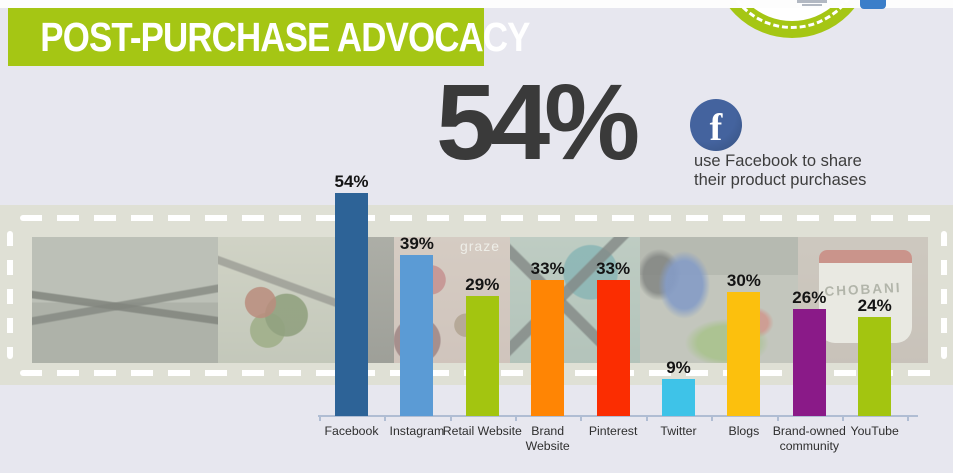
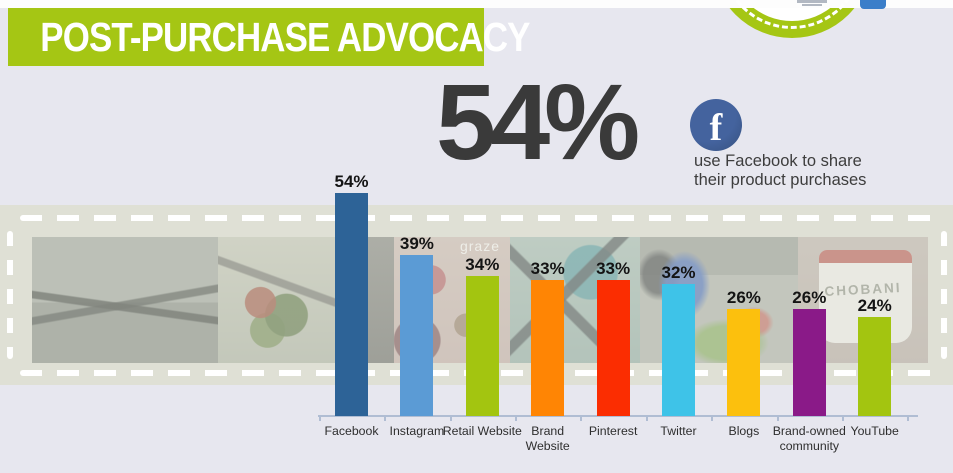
Retail Website: 29% -> 34%
Twitter: 9% -> 32%
Blogs: 30% -> 26%
